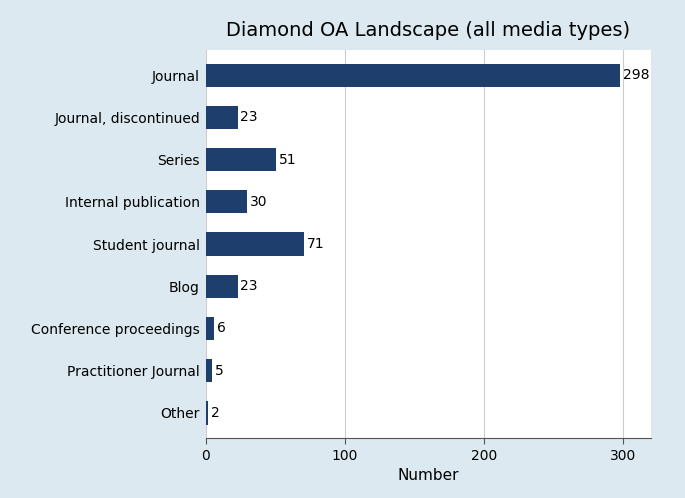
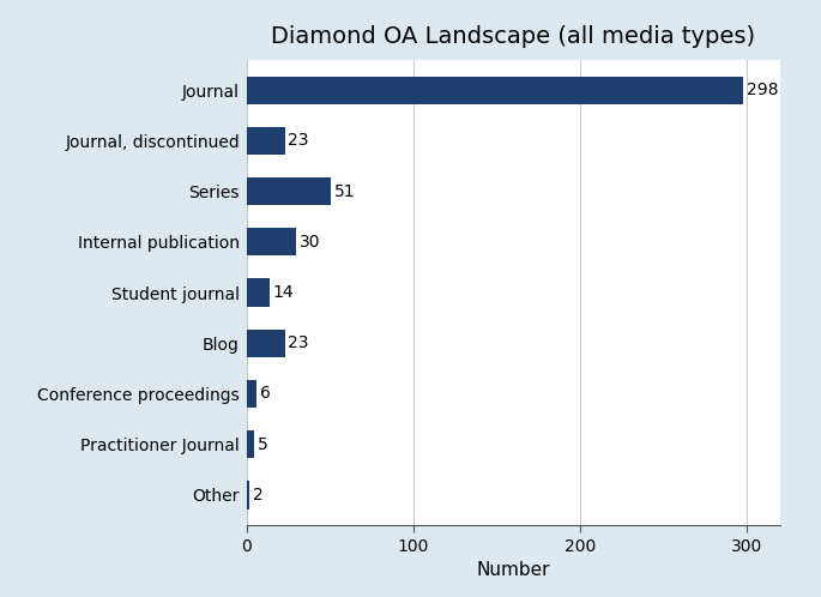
Student journal: 71 -> 14
